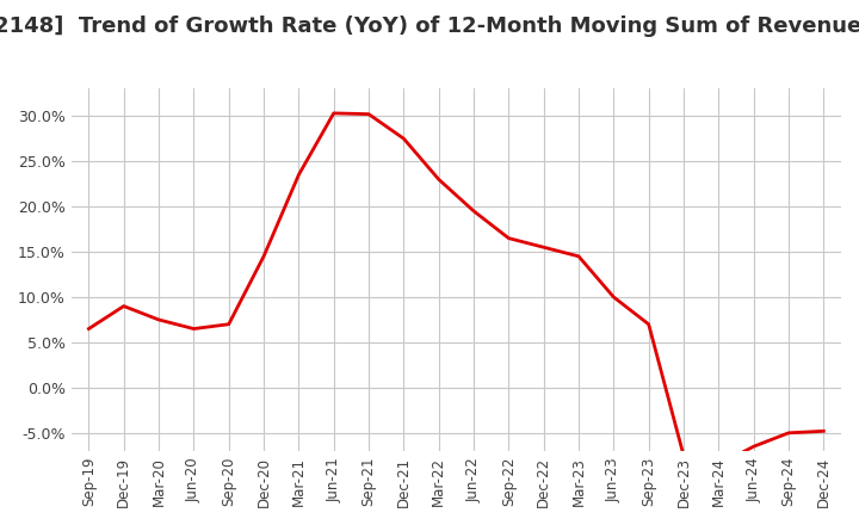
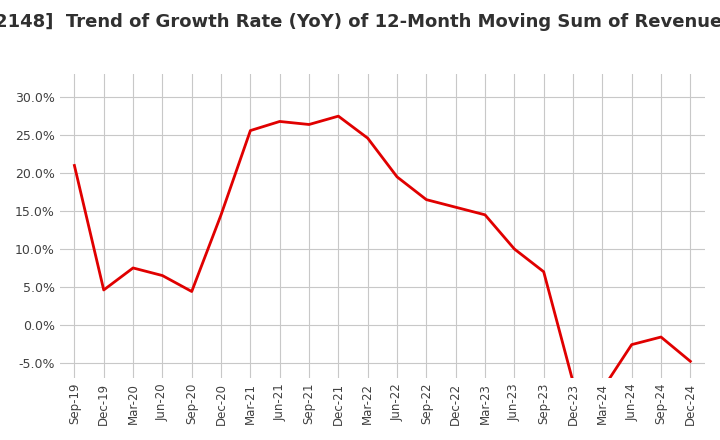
Sep-19: 6.5% -> 21.0%
Dec-19: 9.0% -> 4.6%
Sep-20: 7.0% -> 4.4%
Mar-21: 23.5% -> 25.6%
Jun-21: 30.3% -> 26.8%
Sep-21: 30.2% -> 26.4%
Mar-22: 23.0% -> 24.6%
Jun-24: -6.5% -> -2.6%
Sep-24: -5.0% -> -1.6%
